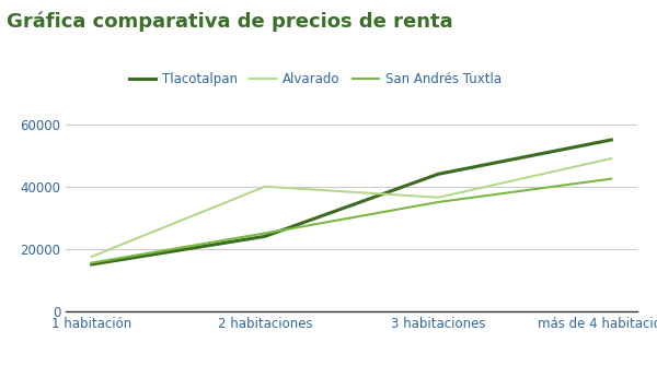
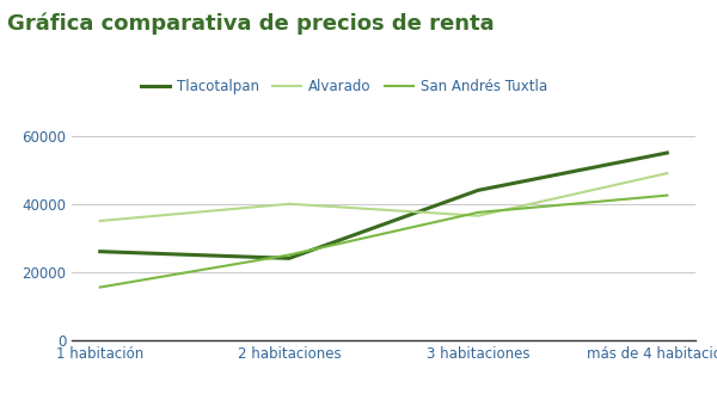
Tlacotalpan/1 habitación: 15000 -> 26000
Alvarado/1 habitación: 17500 -> 35000
San Andrés Tuxtla/3 habitaciones: 35000 -> 37500
